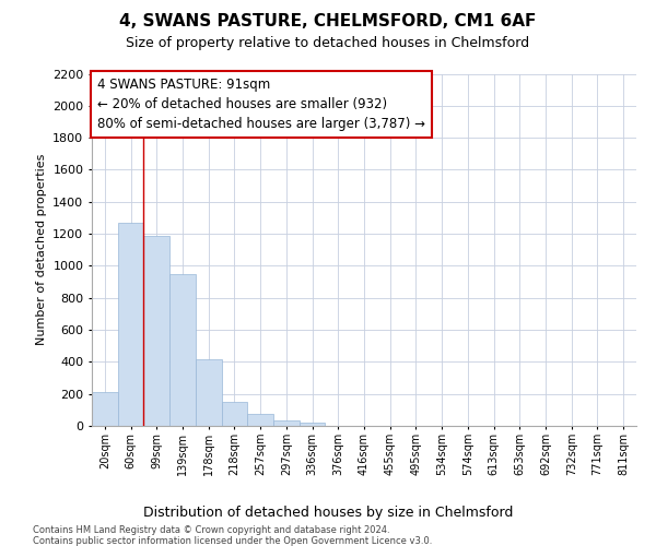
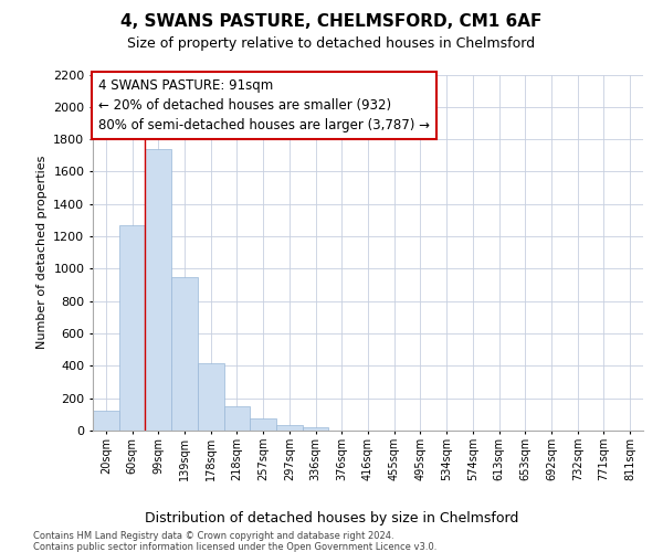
20sqm: 210 -> 120
99sqm: 1190 -> 1740
